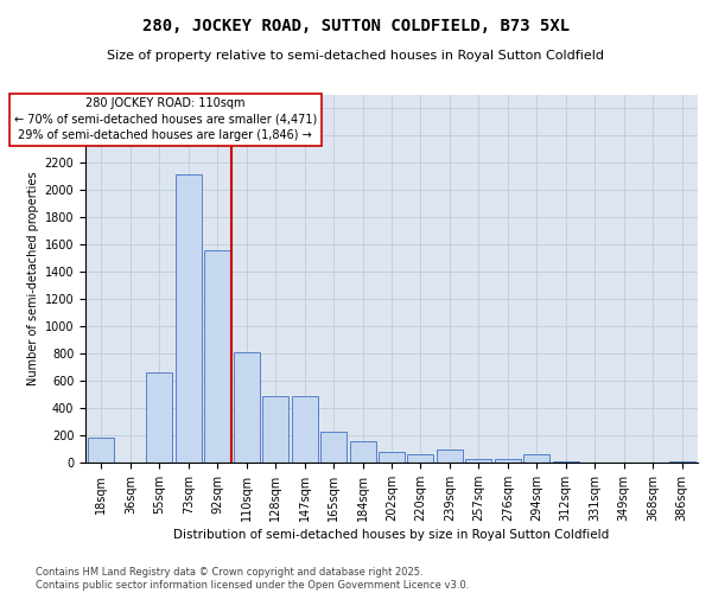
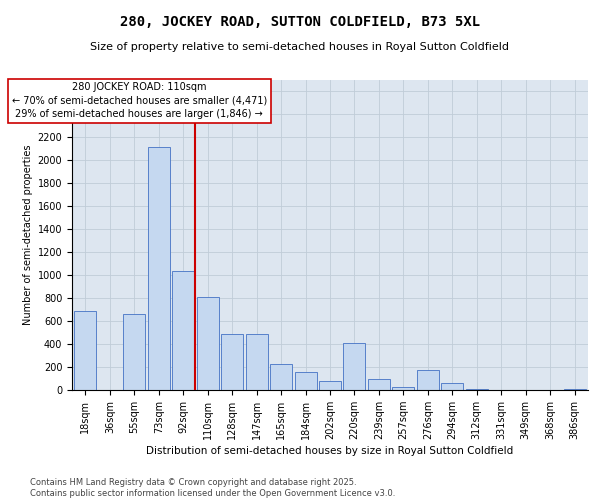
18sqm: 180 -> 690
92sqm: 1560 -> 1040
220sqm: 60 -> 410
276sqm: 30 -> 170
